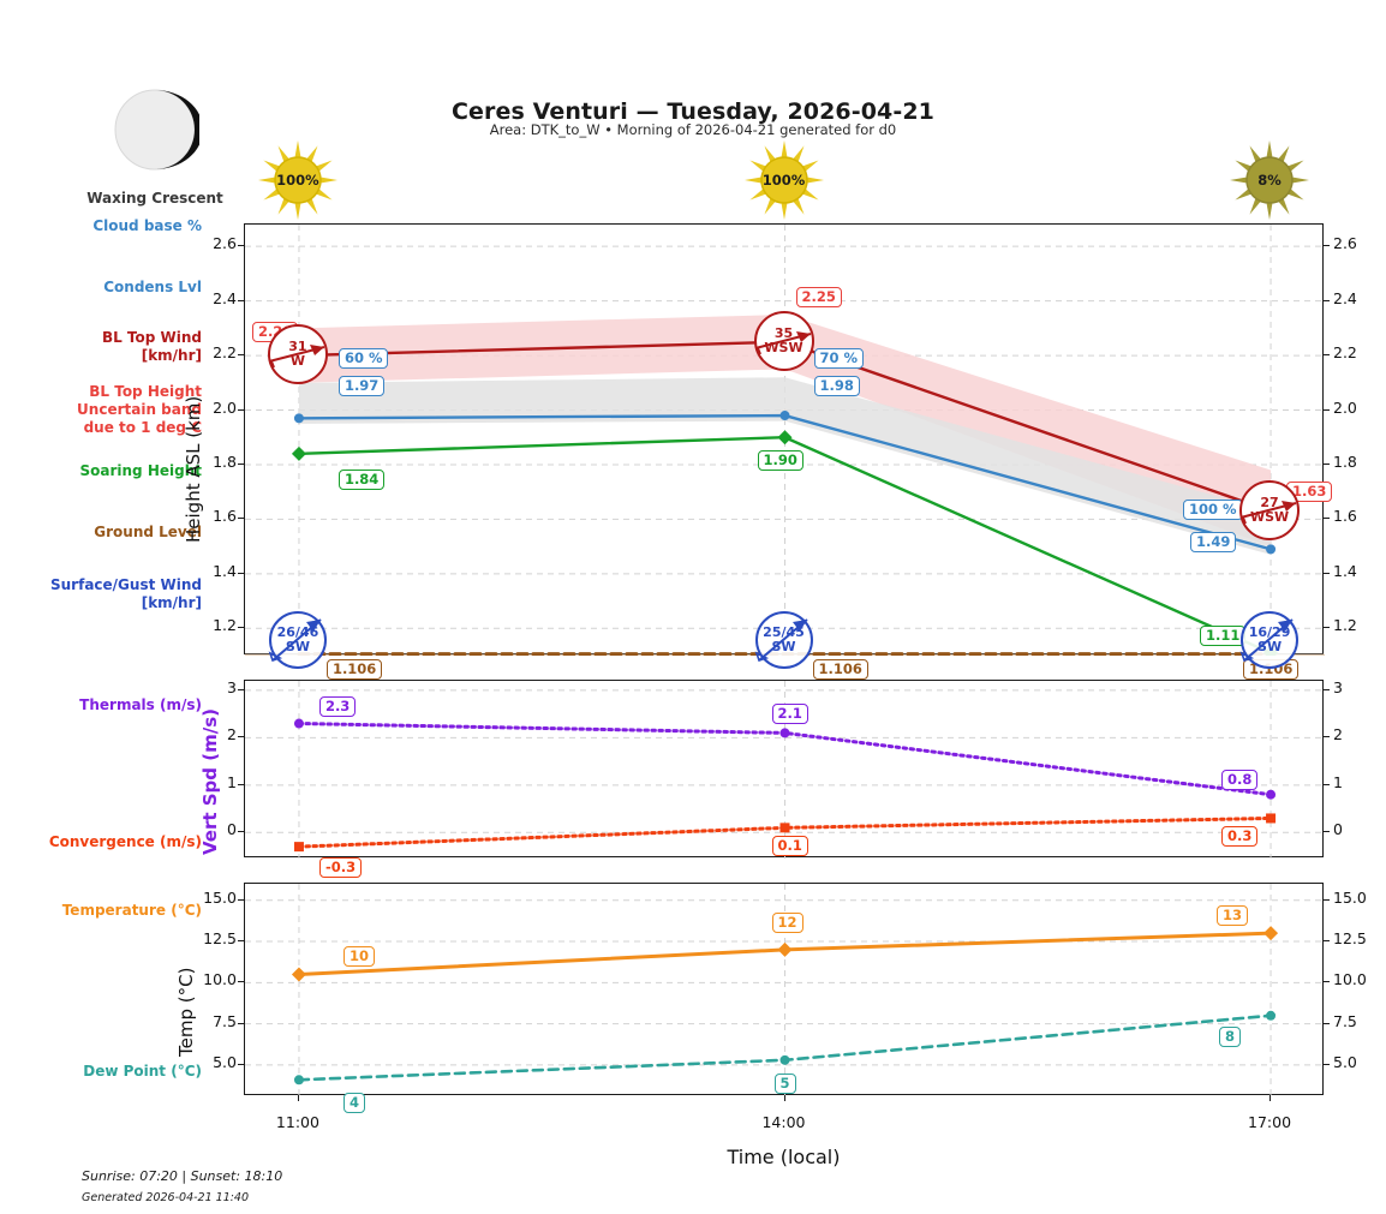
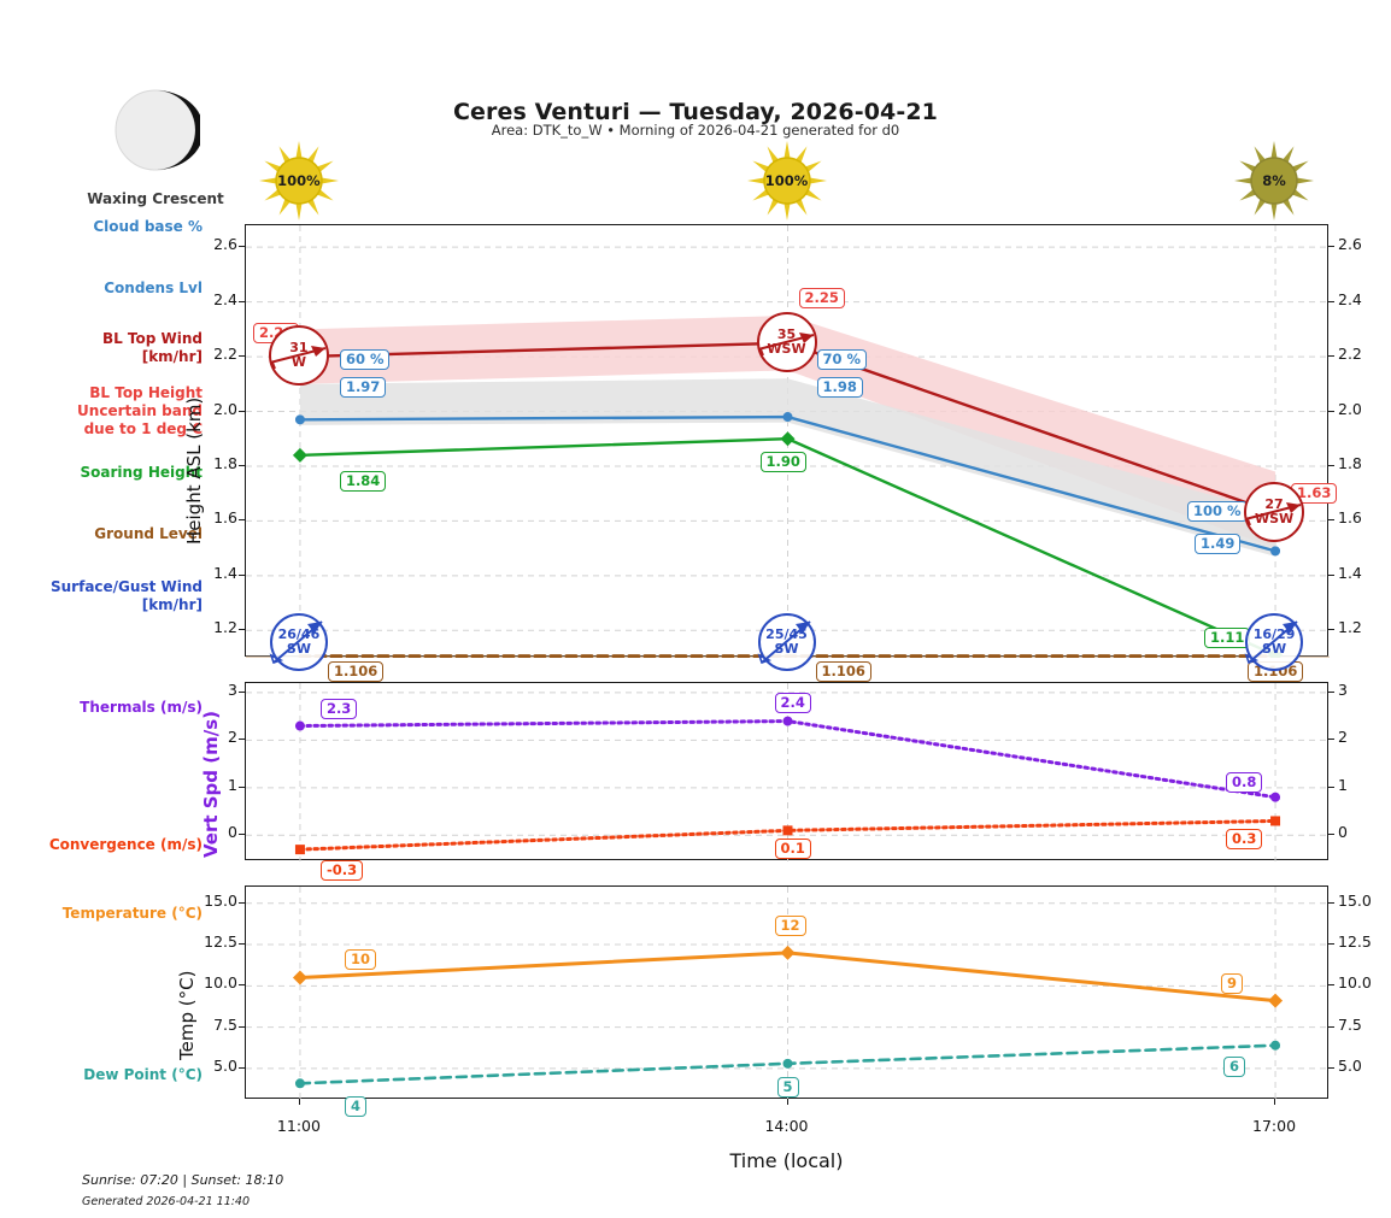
Vert Spd (m/s)/Thermals (m/s)/14:00: 2.1 -> 2.4
Temp (°C)/Temperature (°C)/17:00: 13 -> 9
Temp (°C)/Dew Point (°C)/17:00: 8 -> 6
